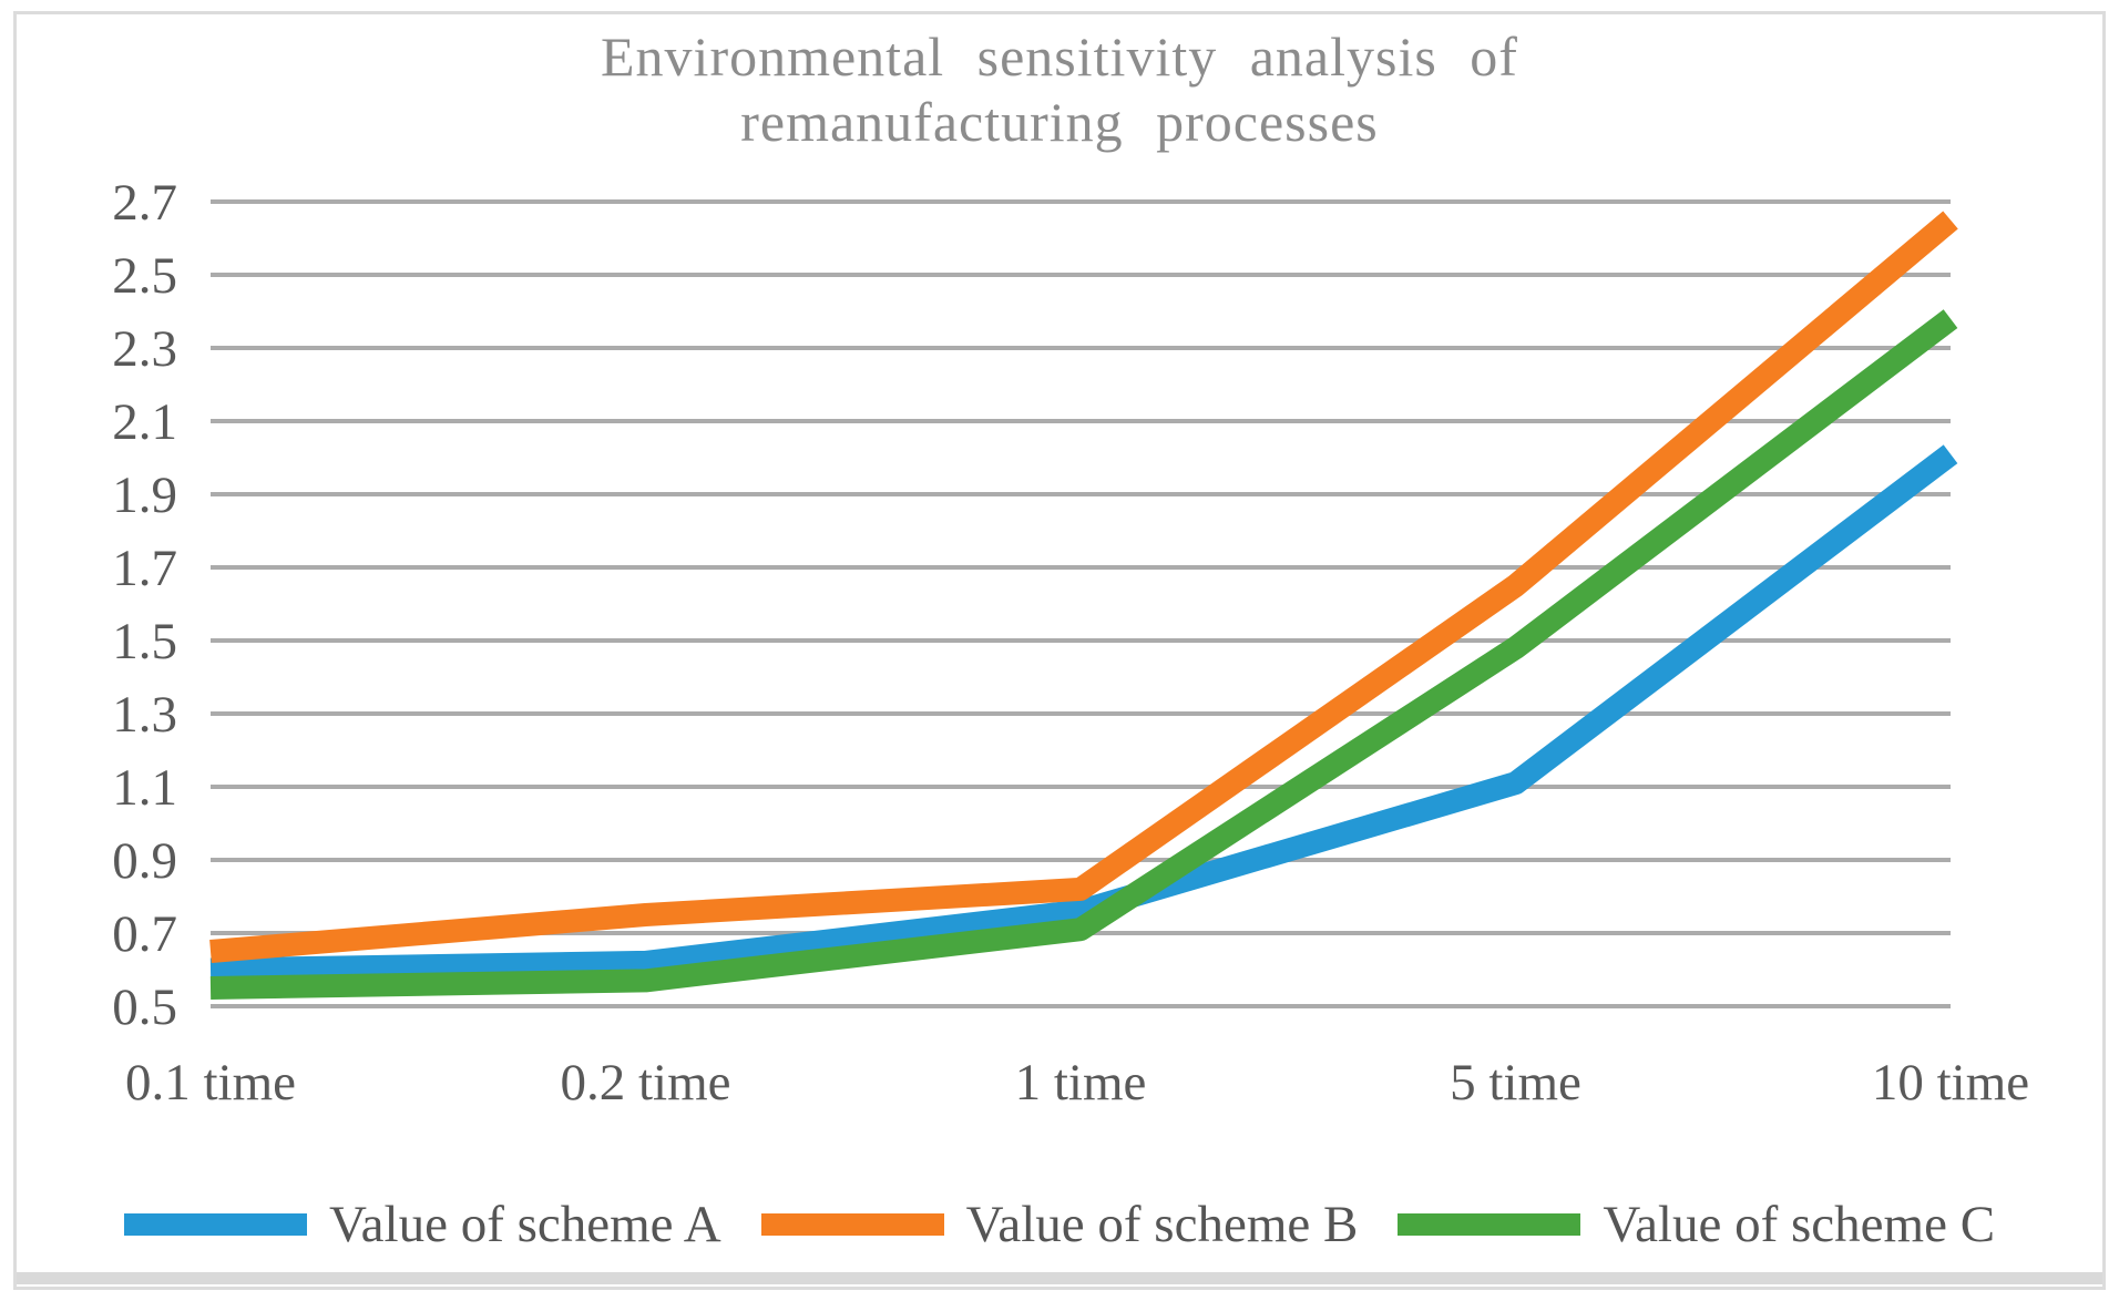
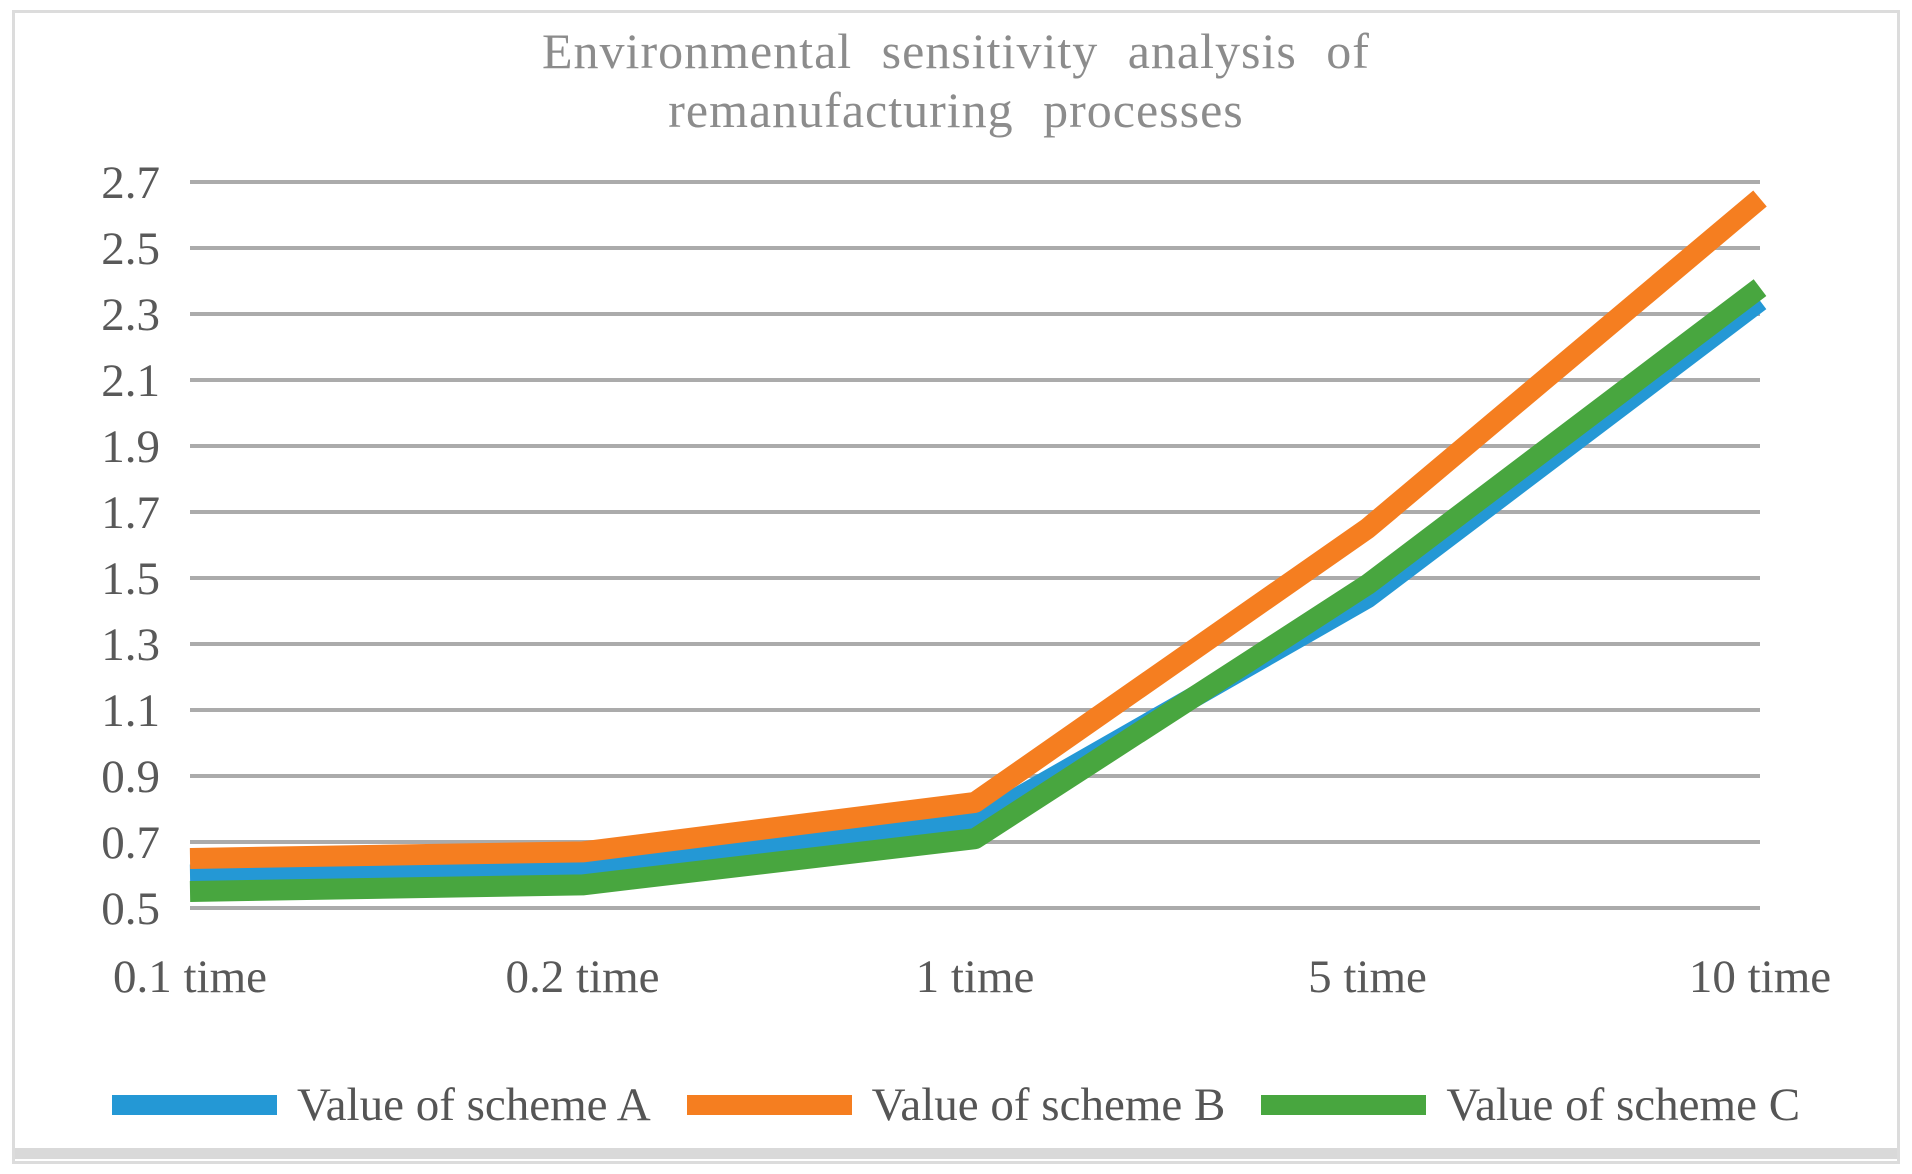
Value of scheme B/0.2 time: 0.75 -> 0.67
Value of scheme A/5 time: 1.11 -> 1.44
Value of scheme A/10 time: 2.01 -> 2.34
